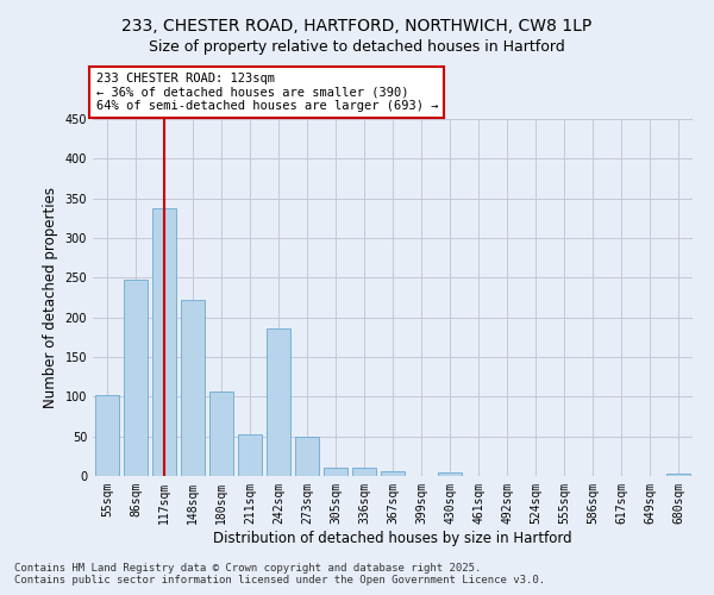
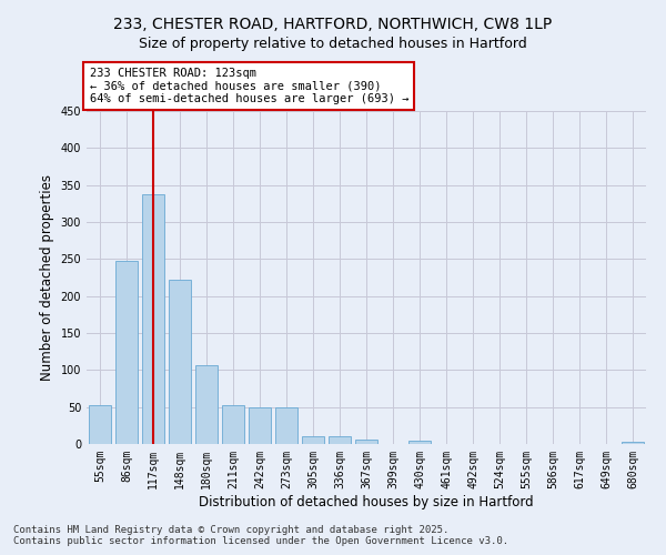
55sqm: 102 -> 53
242sqm: 186 -> 50
